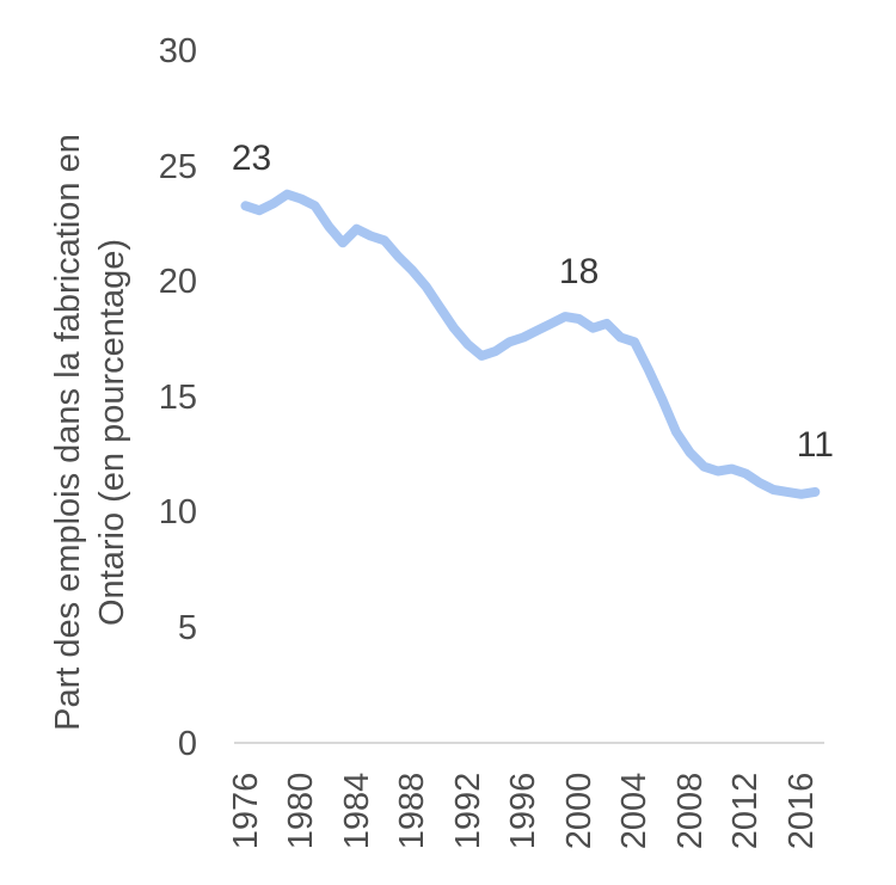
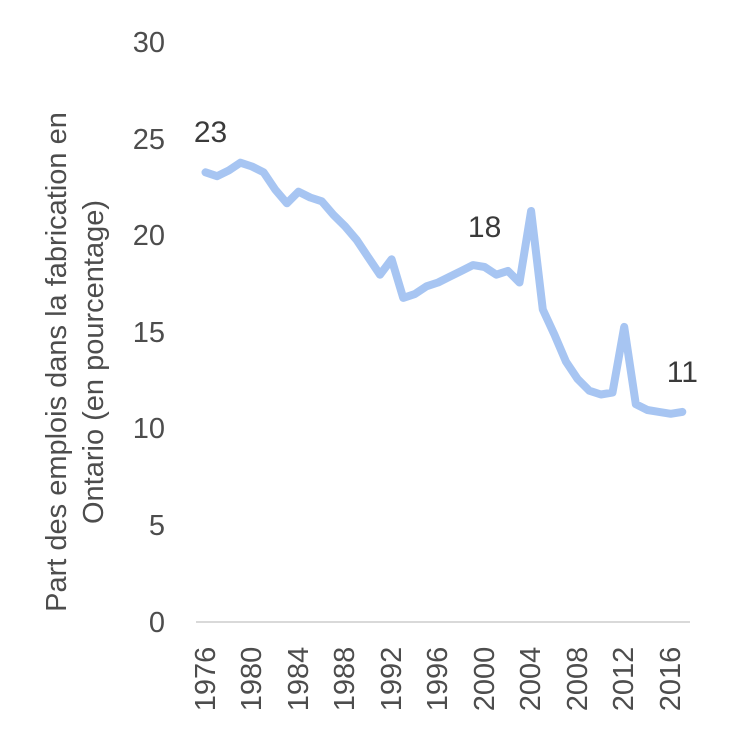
1992: 17.3 -> 18.8
2004: 17.4 -> 21.3
2012: 11.7 -> 15.3
